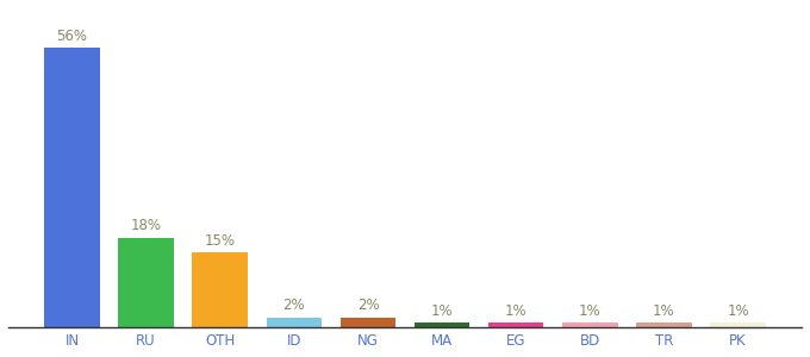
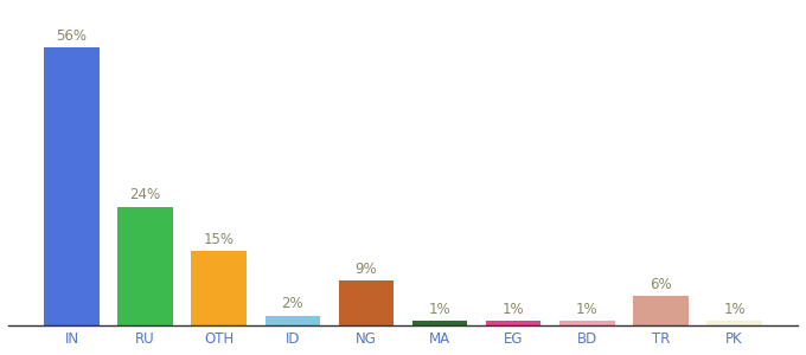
RU: 18% -> 24%
NG: 2% -> 9%
TR: 1% -> 6%
